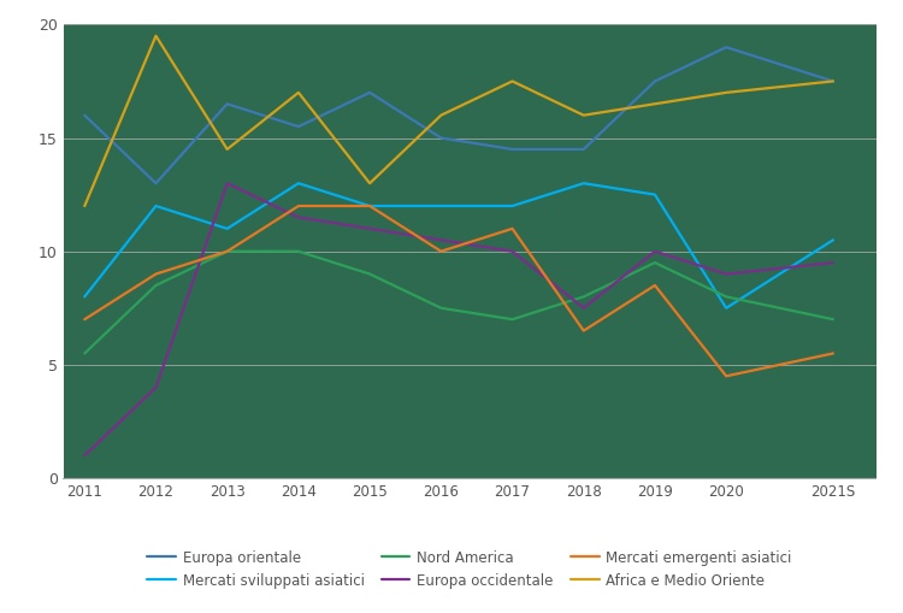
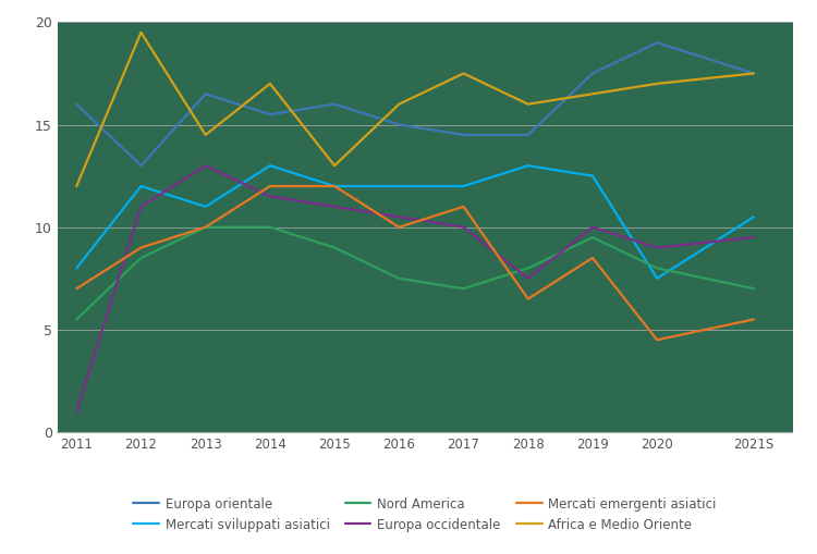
Europa occidentale/2012: 4.0 -> 11.0
Europa orientale/2015: 17.0 -> 16.0
